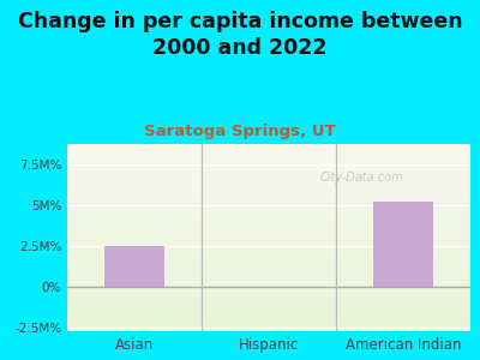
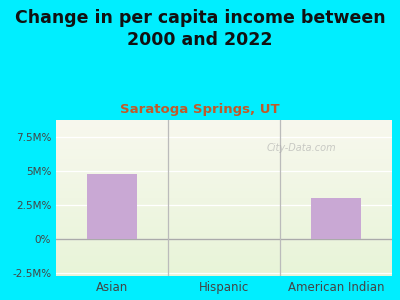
Asian: 2.5M% -> 4.8M%
American Indian: 5.2M% -> 3.0M%
